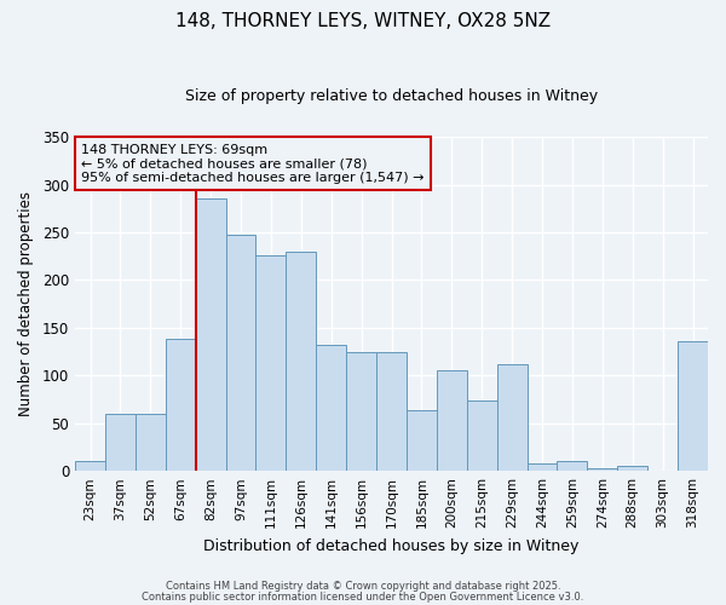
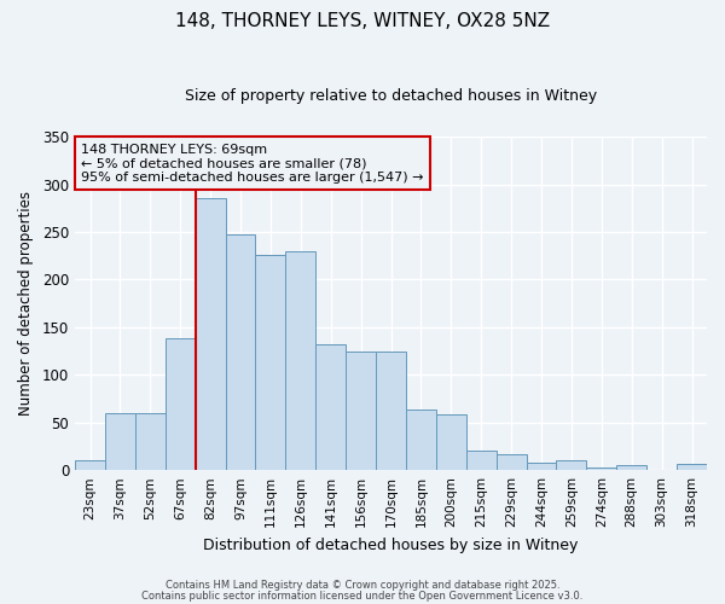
200sqm: 106 -> 59
215sqm: 74 -> 20
229sqm: 112 -> 17
318sqm: 136 -> 6
